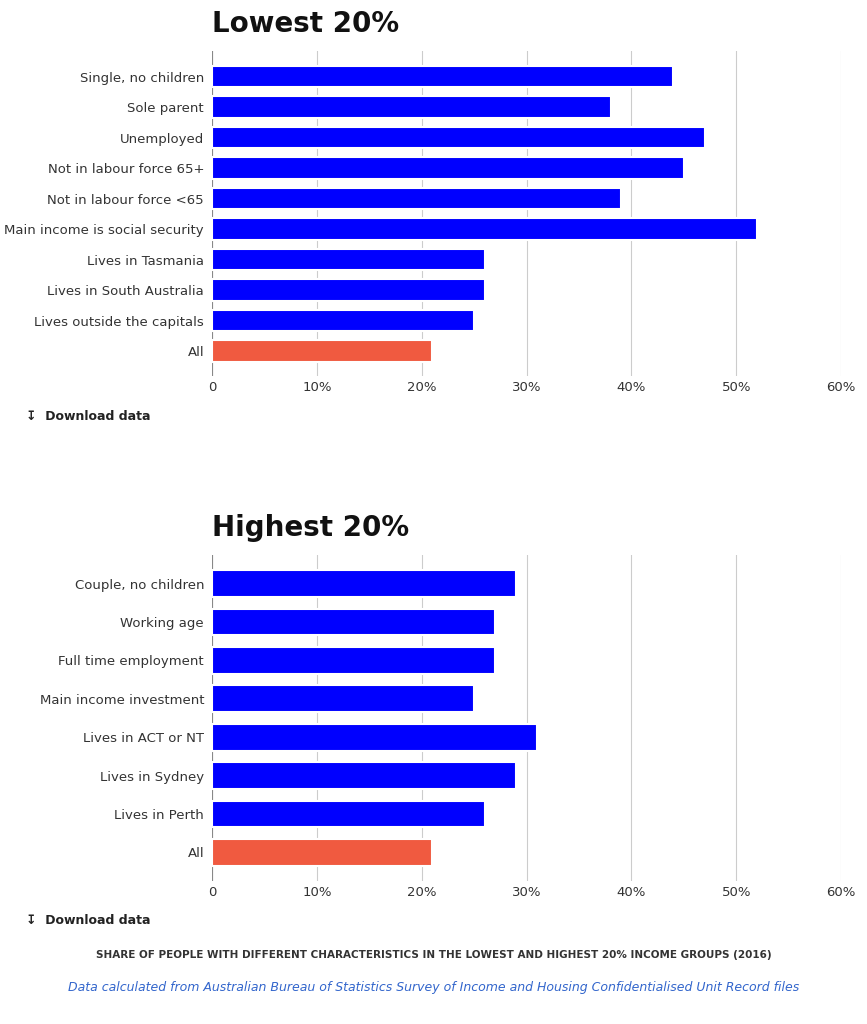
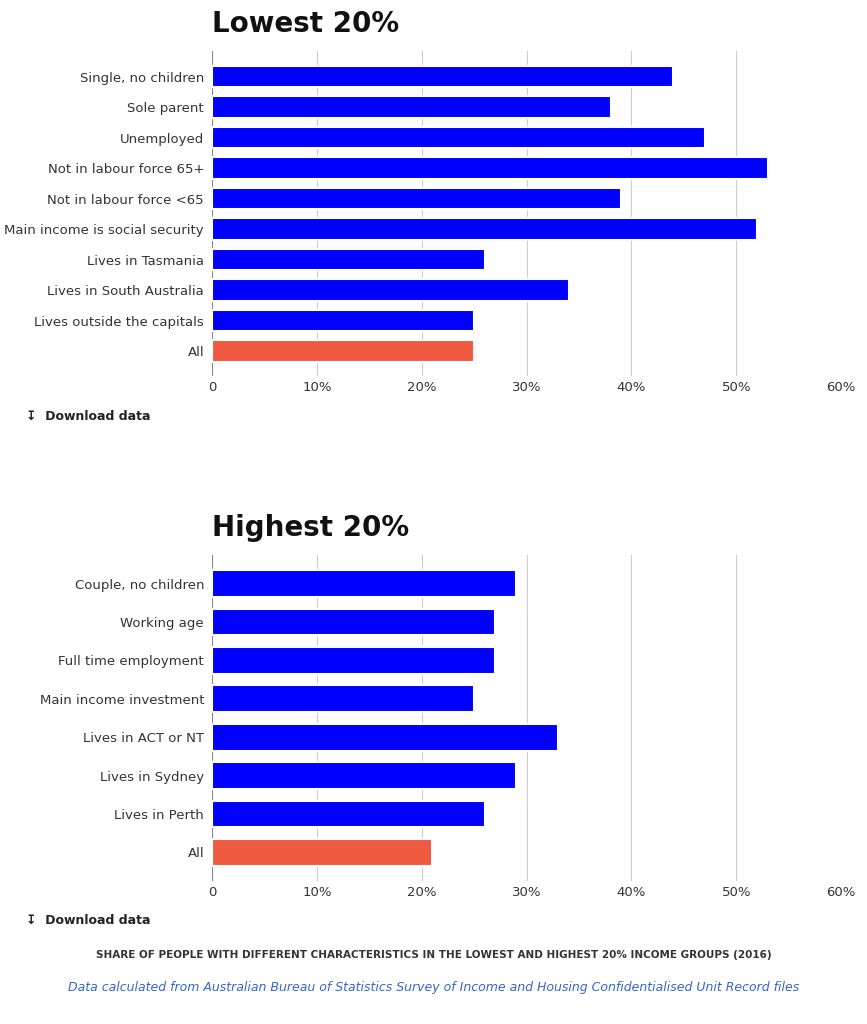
Lowest 20%/Not in labour force 65+: 45% -> 53%
Lowest 20%/Lives in South Australia: 26% -> 34%
Lowest 20%/All: 21% -> 25%
Highest 20%/Lives in ACT or NT: 31% -> 33%
